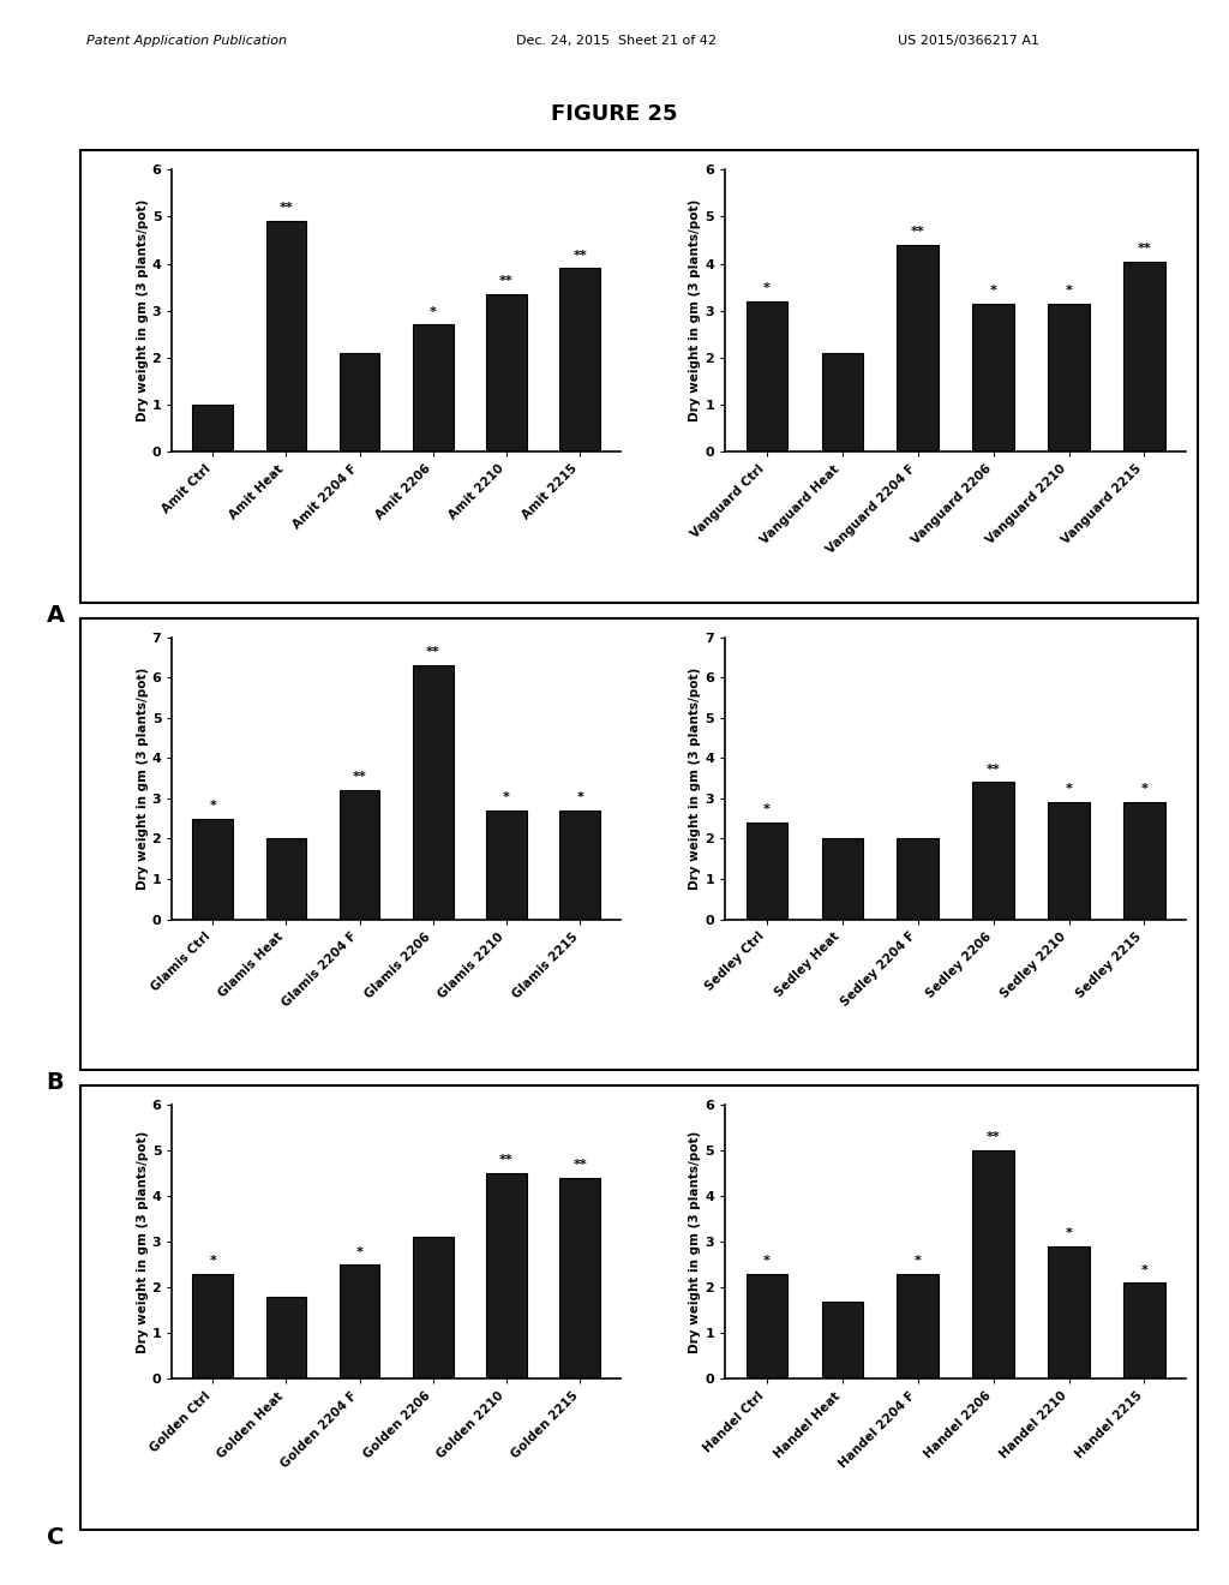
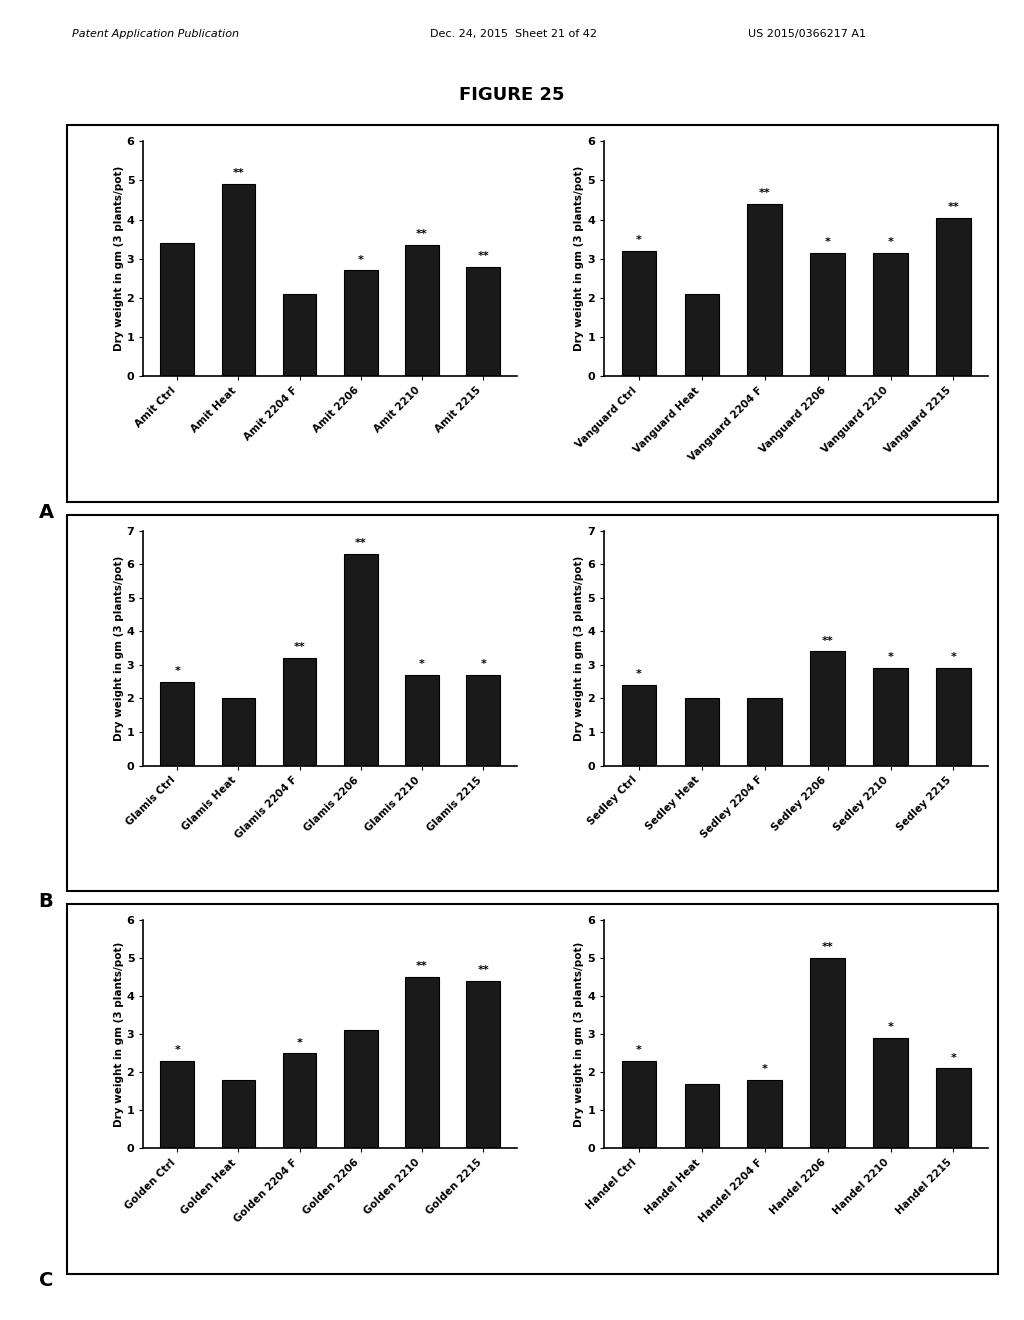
Amit Ctrl: 1.00 -> 3.40
Amit 2215: 3.90 -> 2.80
Handel 2204 F: 2.3 -> 1.8
